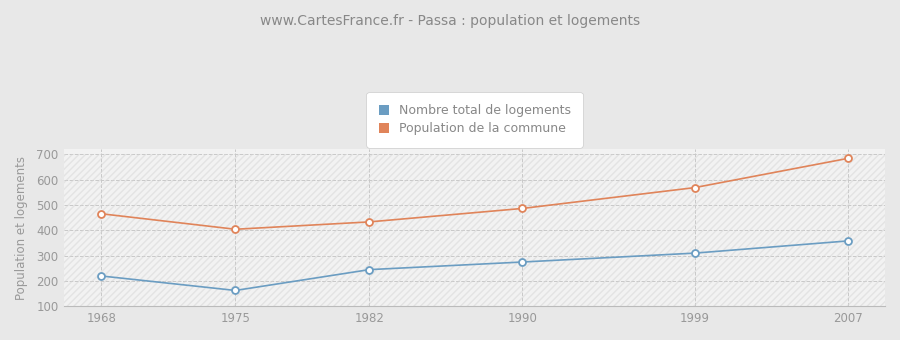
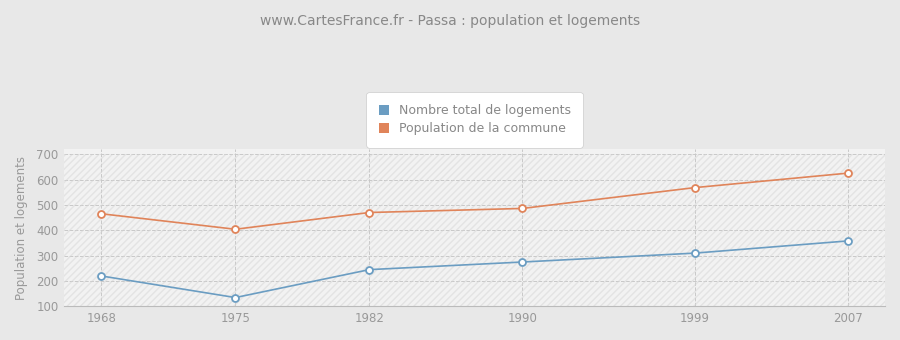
Nombre total de logements/1975: 163 -> 135
Population de la commune/1982: 433 -> 470
Population de la commune/2007: 683 -> 625
